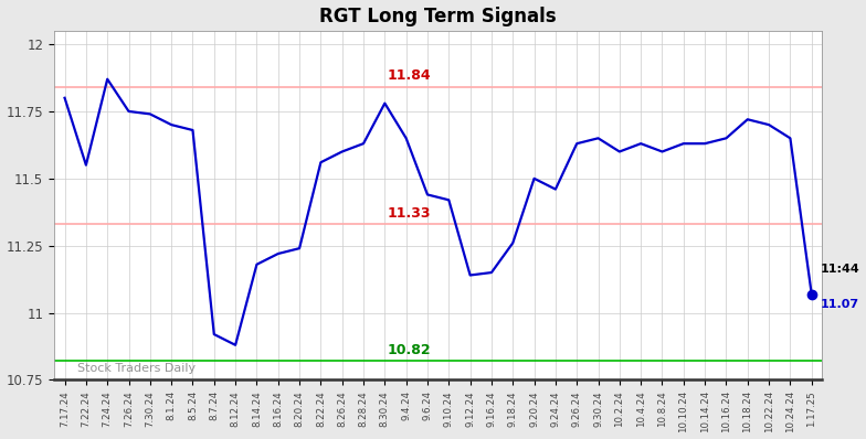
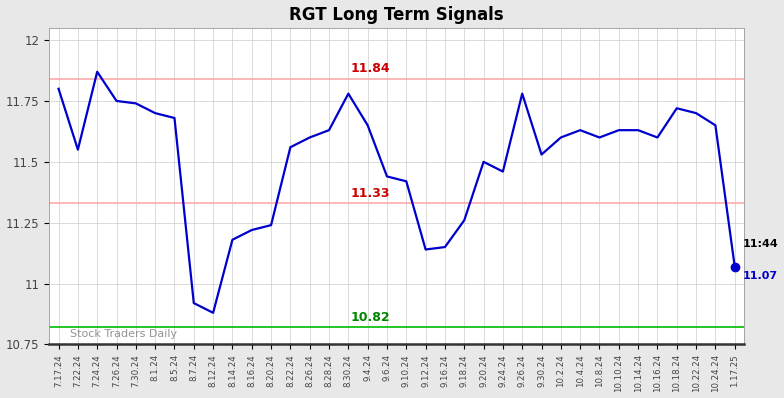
9.26.24: 11.63 -> 11.78
9.30.24: 11.65 -> 11.53
10.16.24: 11.65 -> 11.60
